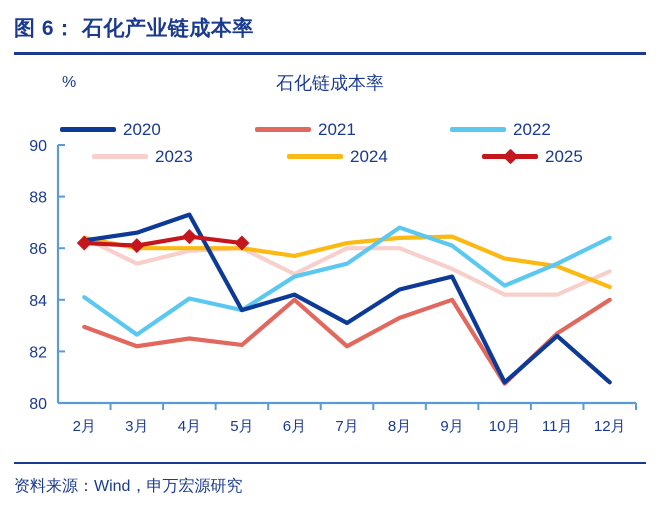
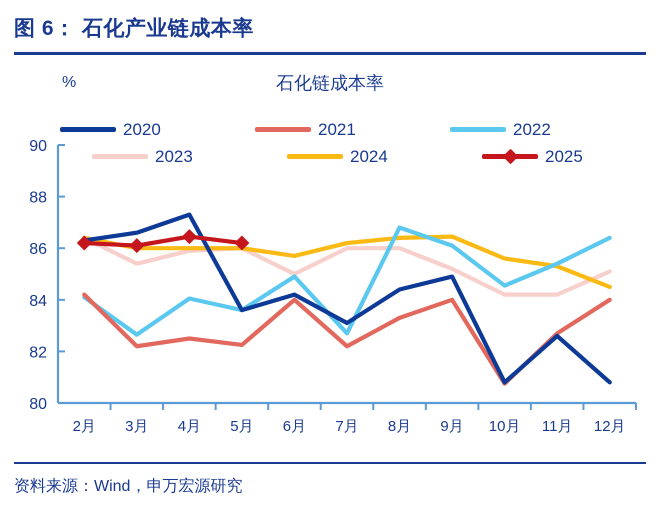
2021/2月: 83.0 -> 84.2
2022/7月: 85.4 -> 82.7
